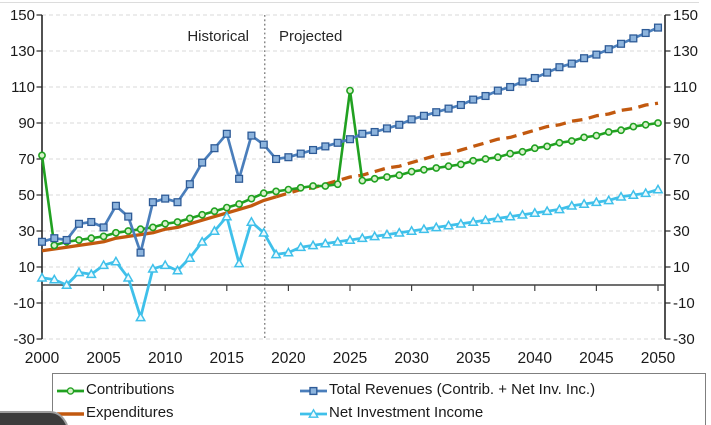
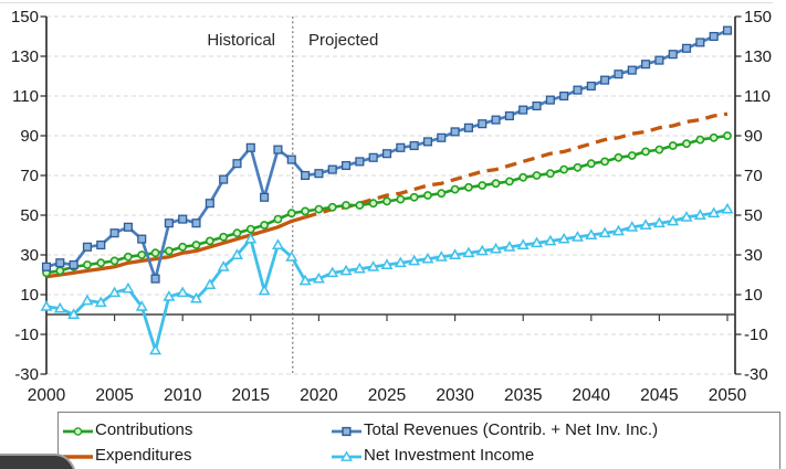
Contributions/2000: 72 -> 21
Total Revenues (Contrib. + Net Inv. Inc.)/2005: 32 -> 41
Contributions/2025: 108 -> 57
